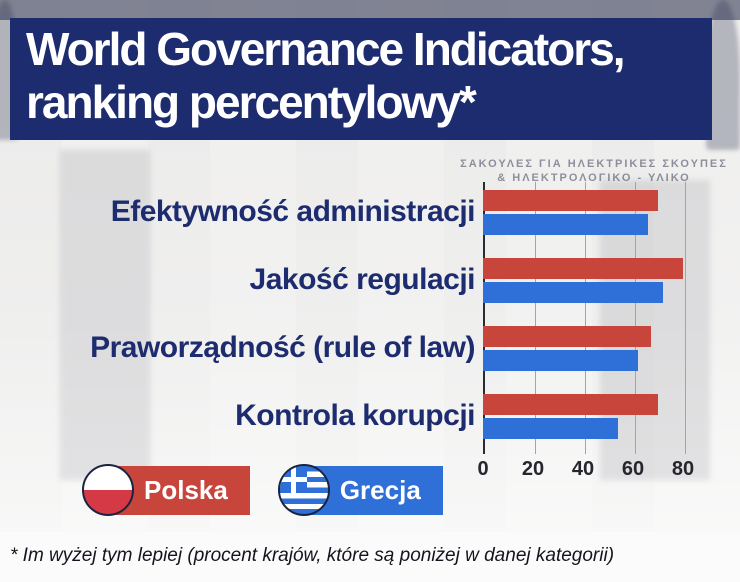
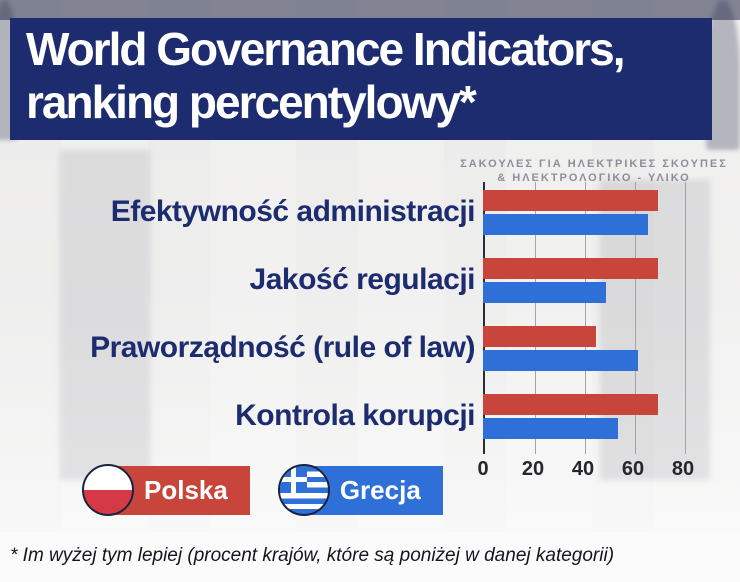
Polska/Jakość regulacji: 80 -> 70
Grecja/Jakość regulacji: 72 -> 49
Polska/Praworządność (rule of law): 67 -> 45
